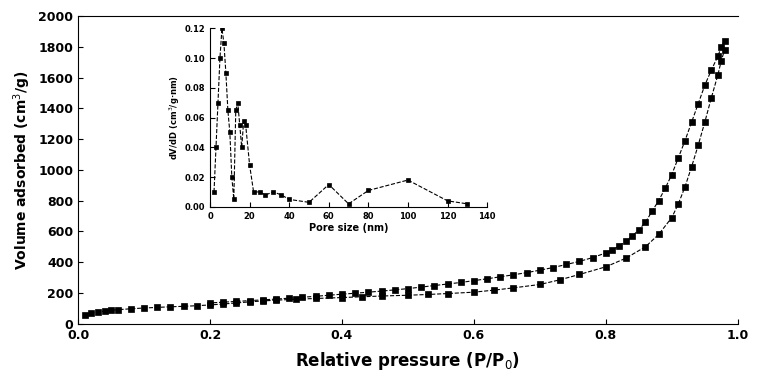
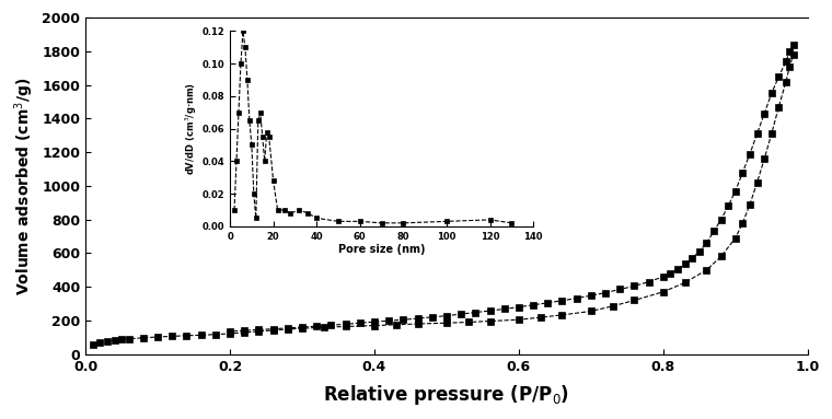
60: 0.015 -> 0.003
80: 0.011 -> 0.002
100: 0.018 -> 0.003
